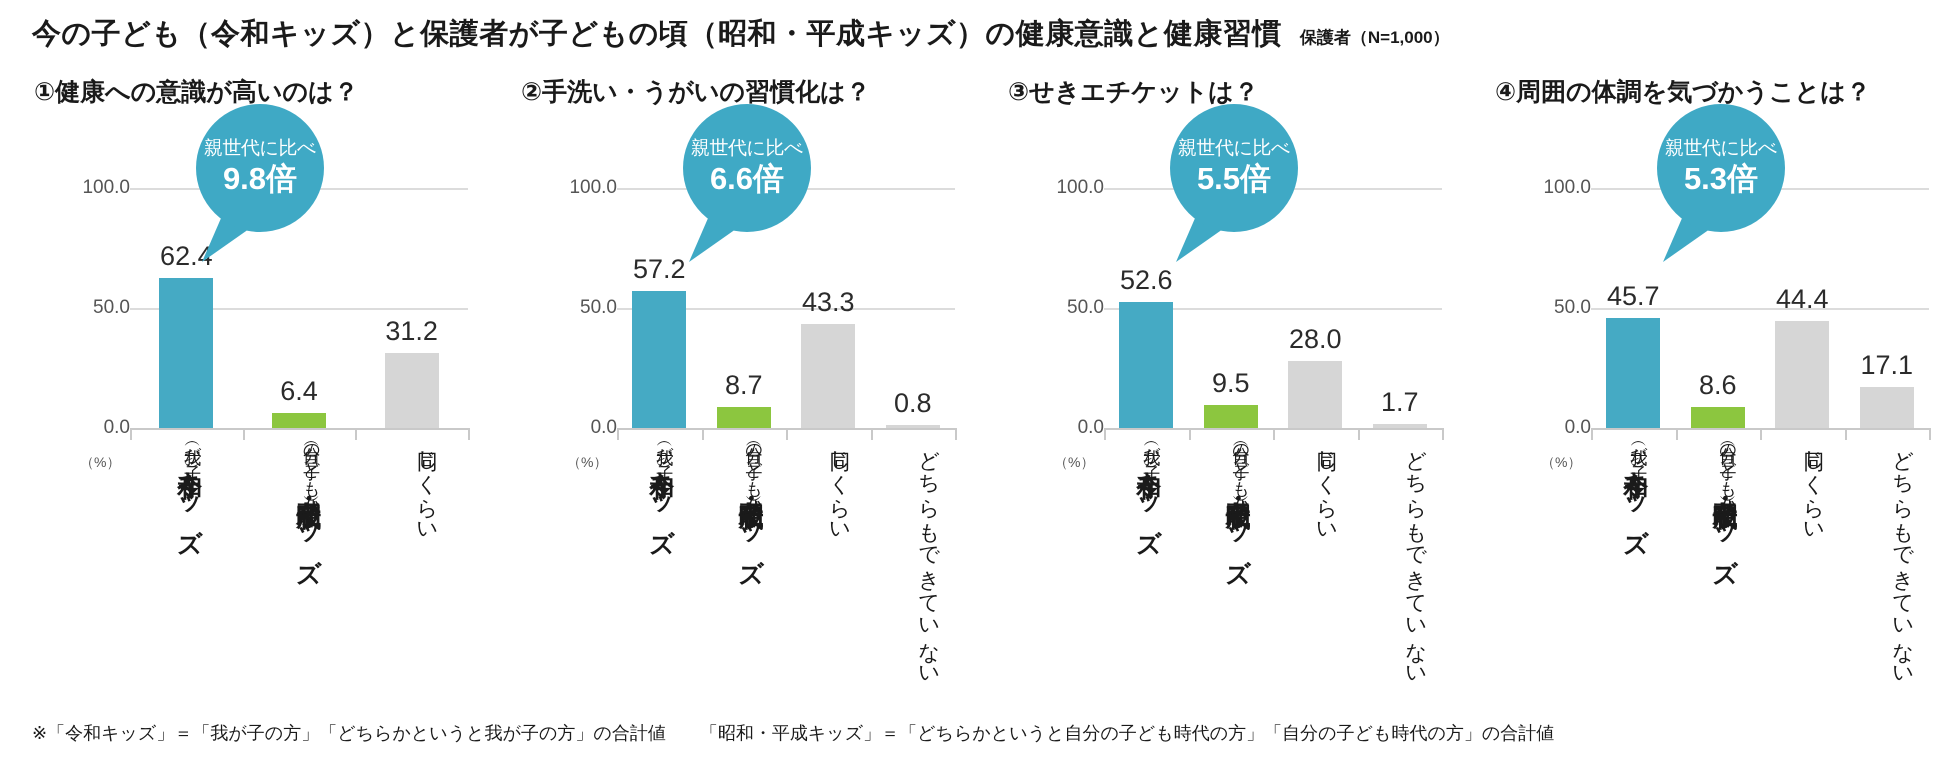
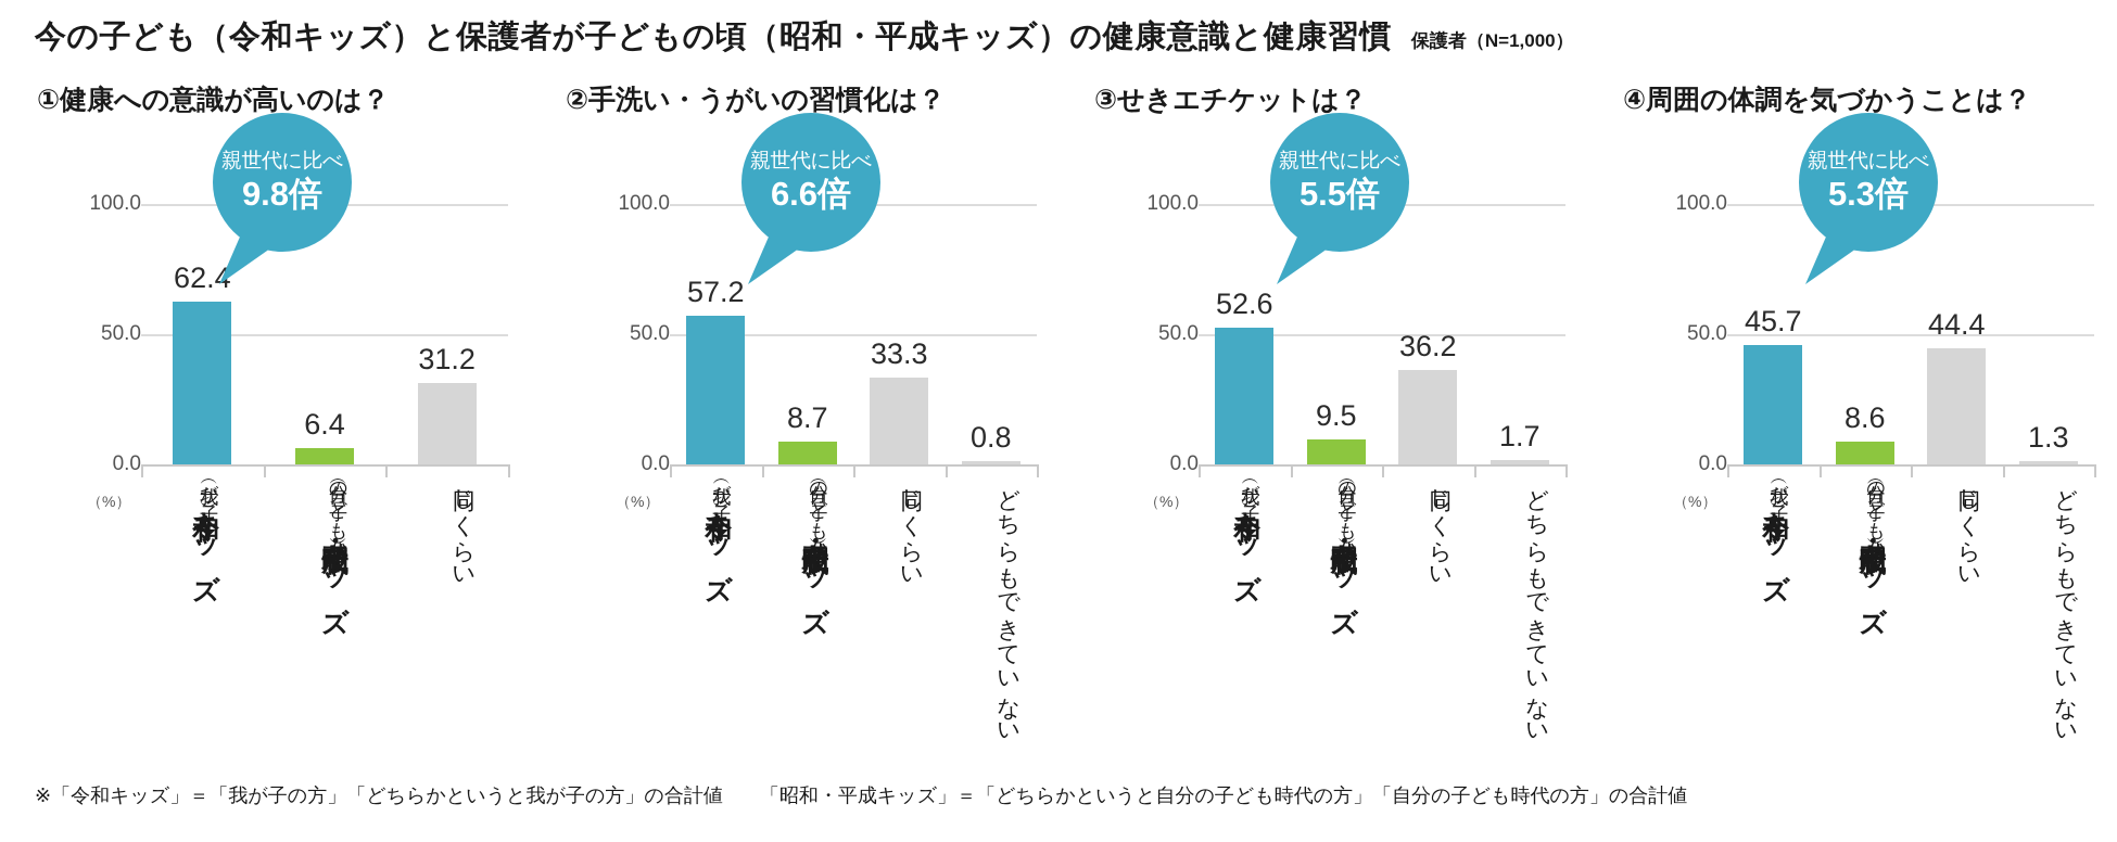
②手洗い・うがいの習慣化は？/同じくらい: 43.3 -> 33.3
③せきエチケットは？/同じくらい: 28.0 -> 36.2
④周囲の体調を気づかうことは？/どちらもできていない: 17.1 -> 1.3
